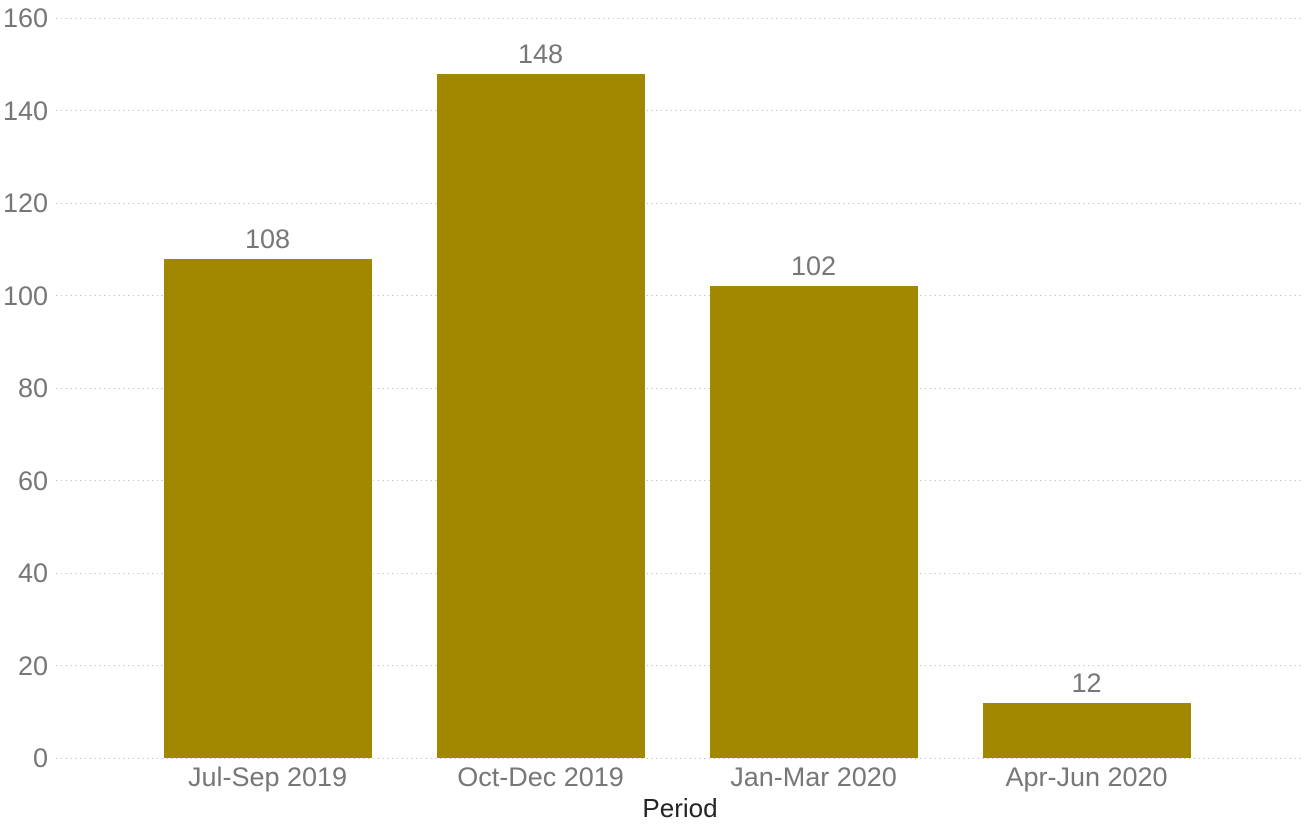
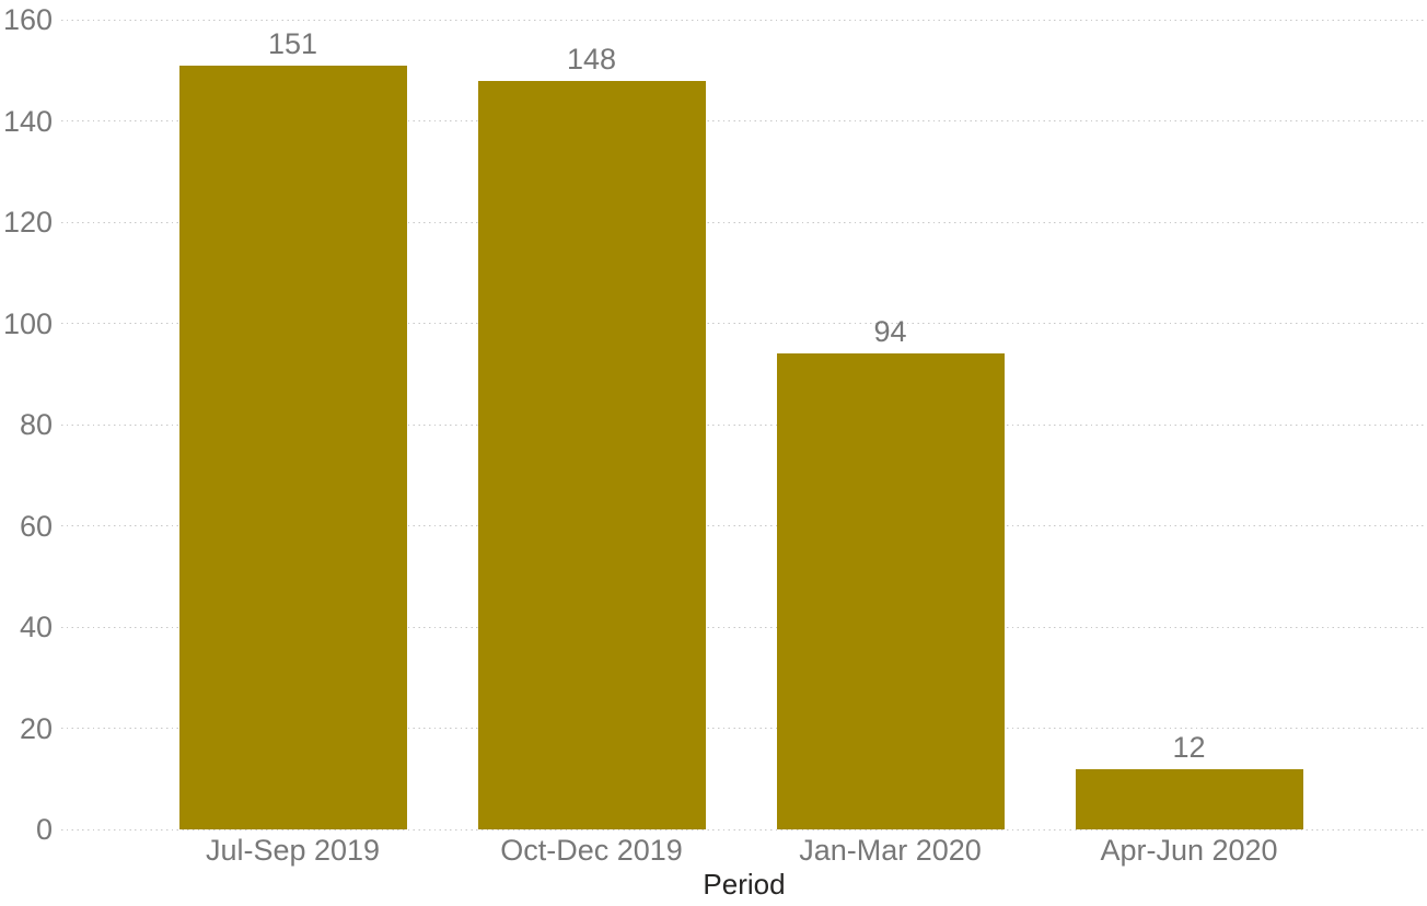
Jul-Sep 2019: 108 -> 151
Jan-Mar 2020: 102 -> 94
